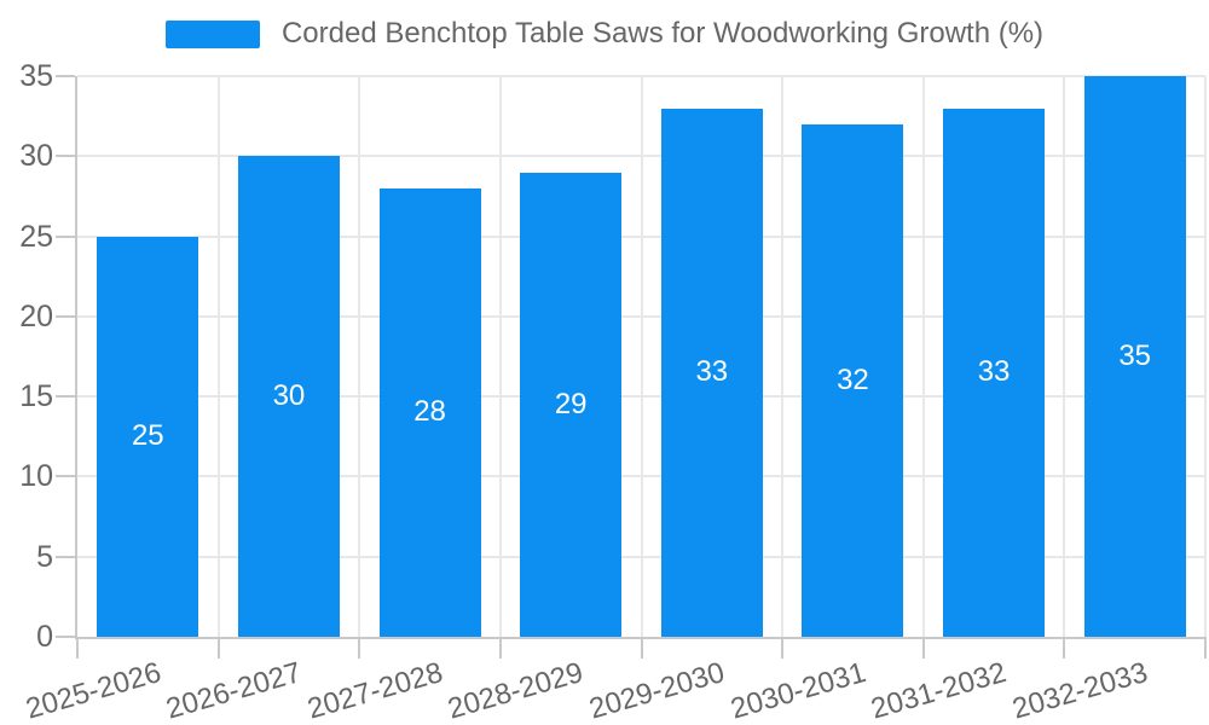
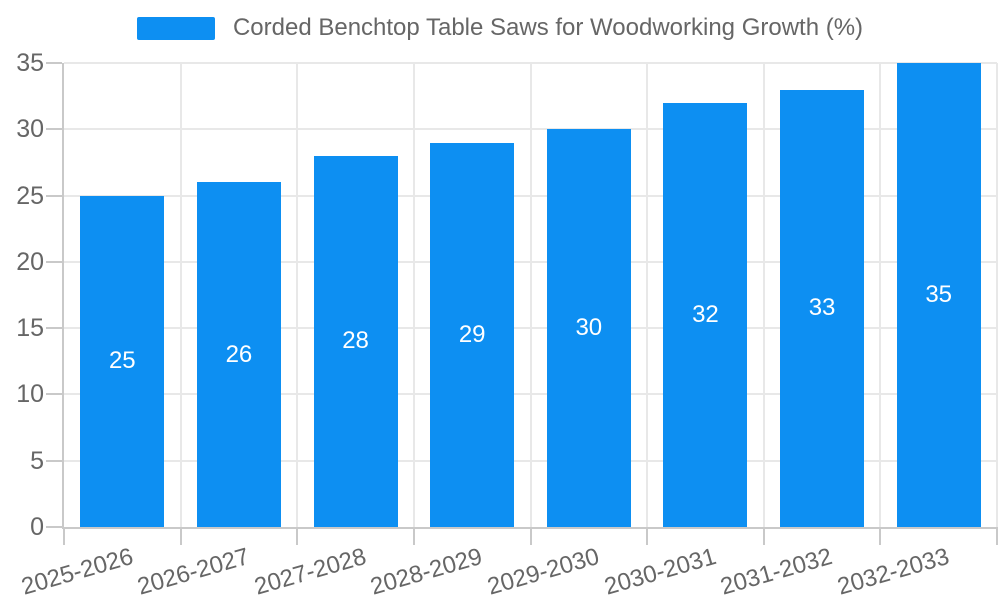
2026-2027: 30 -> 26
2029-2030: 33 -> 30
